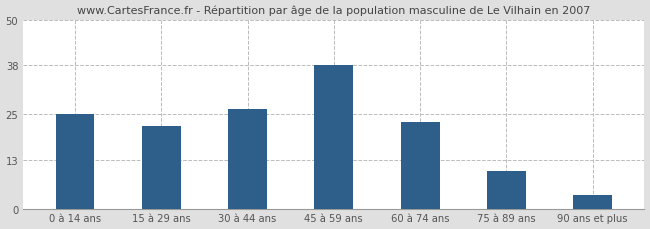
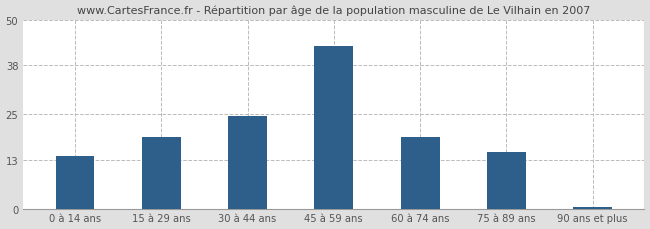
0 à 14 ans: 25.0 -> 14.0
15 à 29 ans: 22.0 -> 19.0
30 à 44 ans: 26.5 -> 24.5
45 à 59 ans: 38.0 -> 43.0
60 à 74 ans: 23.0 -> 19.0
75 à 89 ans: 10.0 -> 15.0
90 ans et plus: 3.5 -> 0.5
